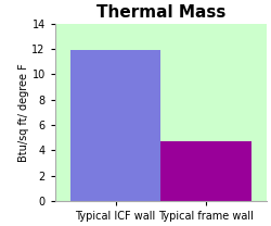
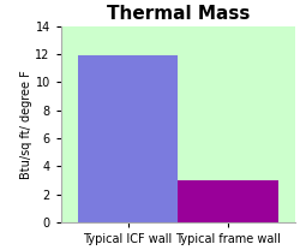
Typical frame wall: 4.7 -> 3.0
